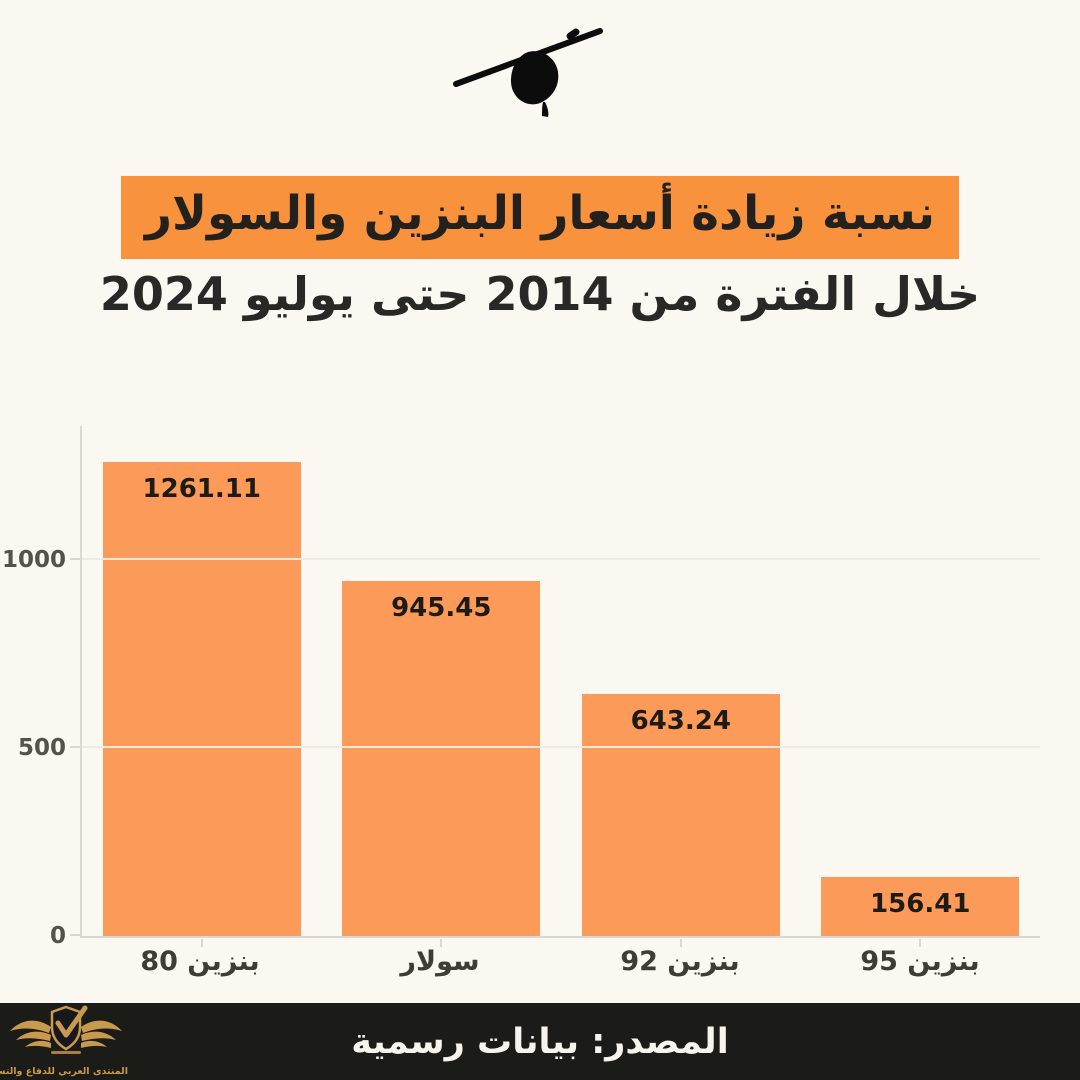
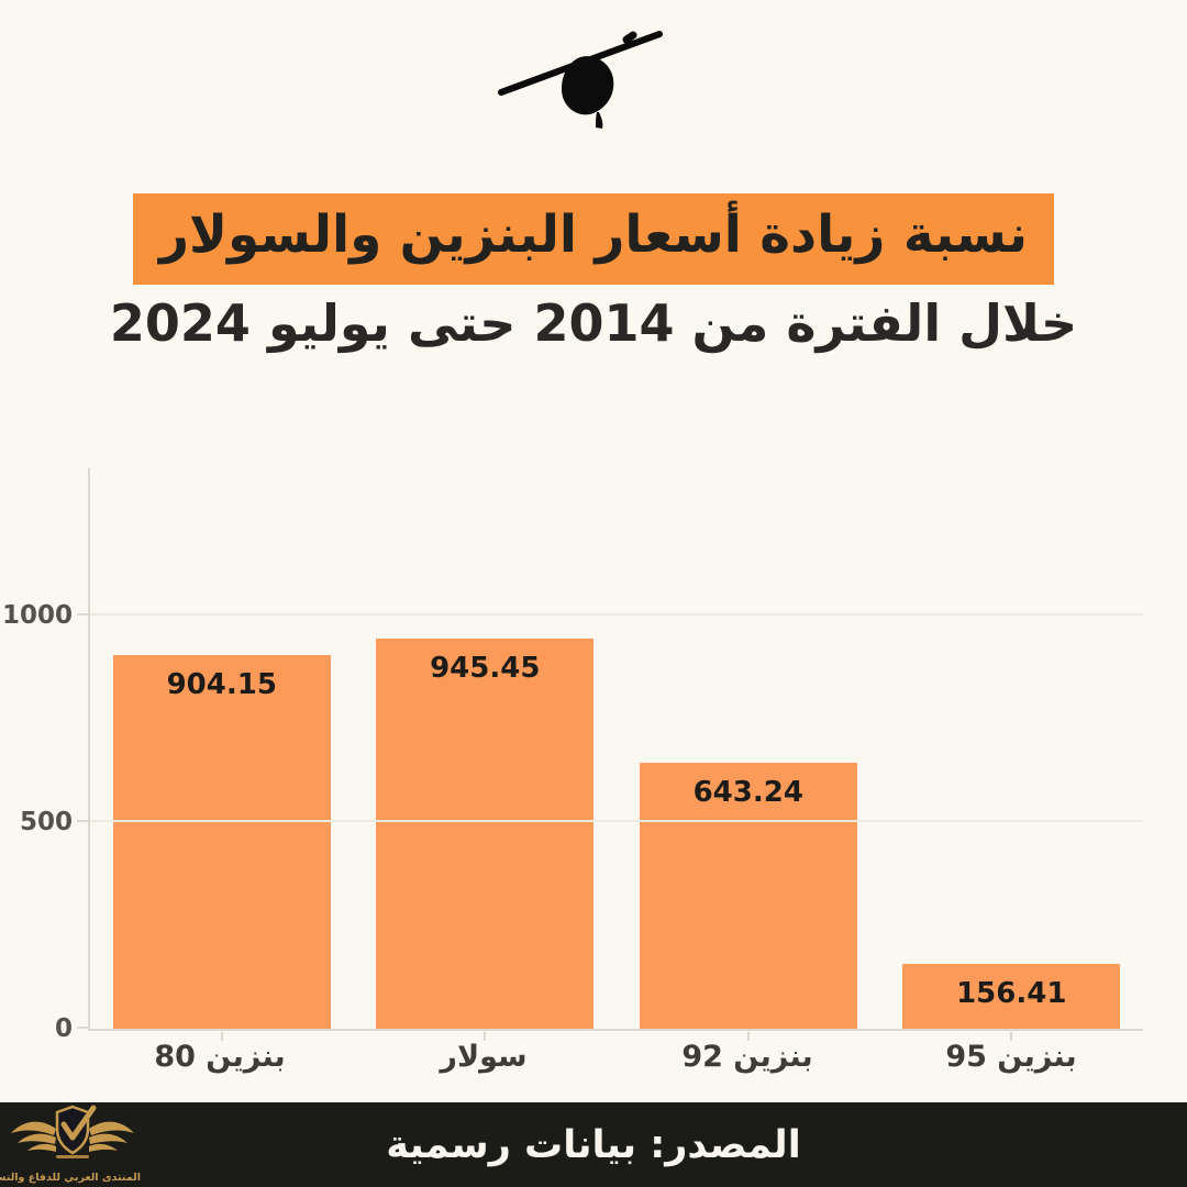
بنزين 80: 1261.11 -> 904.15
